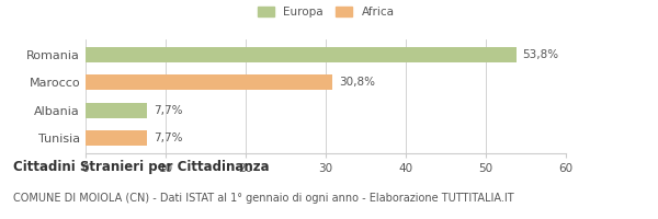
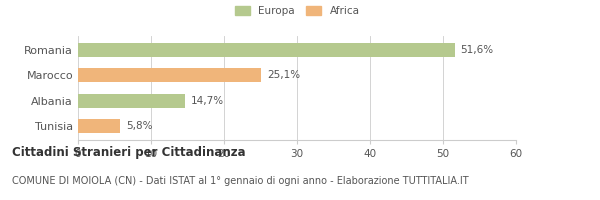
Romania: 53,8% -> 51,6%
Marocco: 30,8% -> 25,1%
Albania: 7,7% -> 14,7%
Tunisia: 7,7% -> 5,8%
